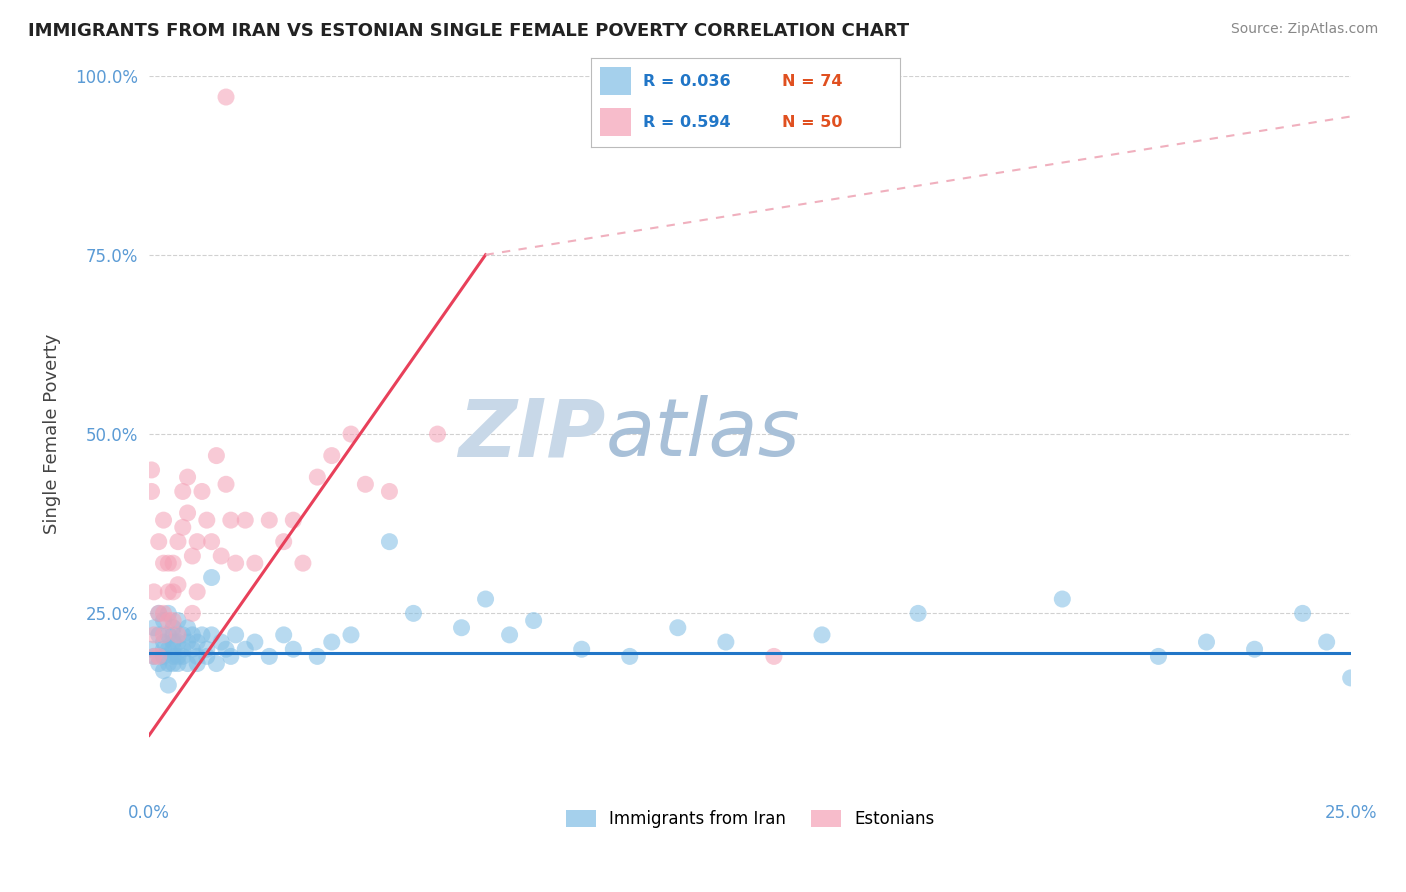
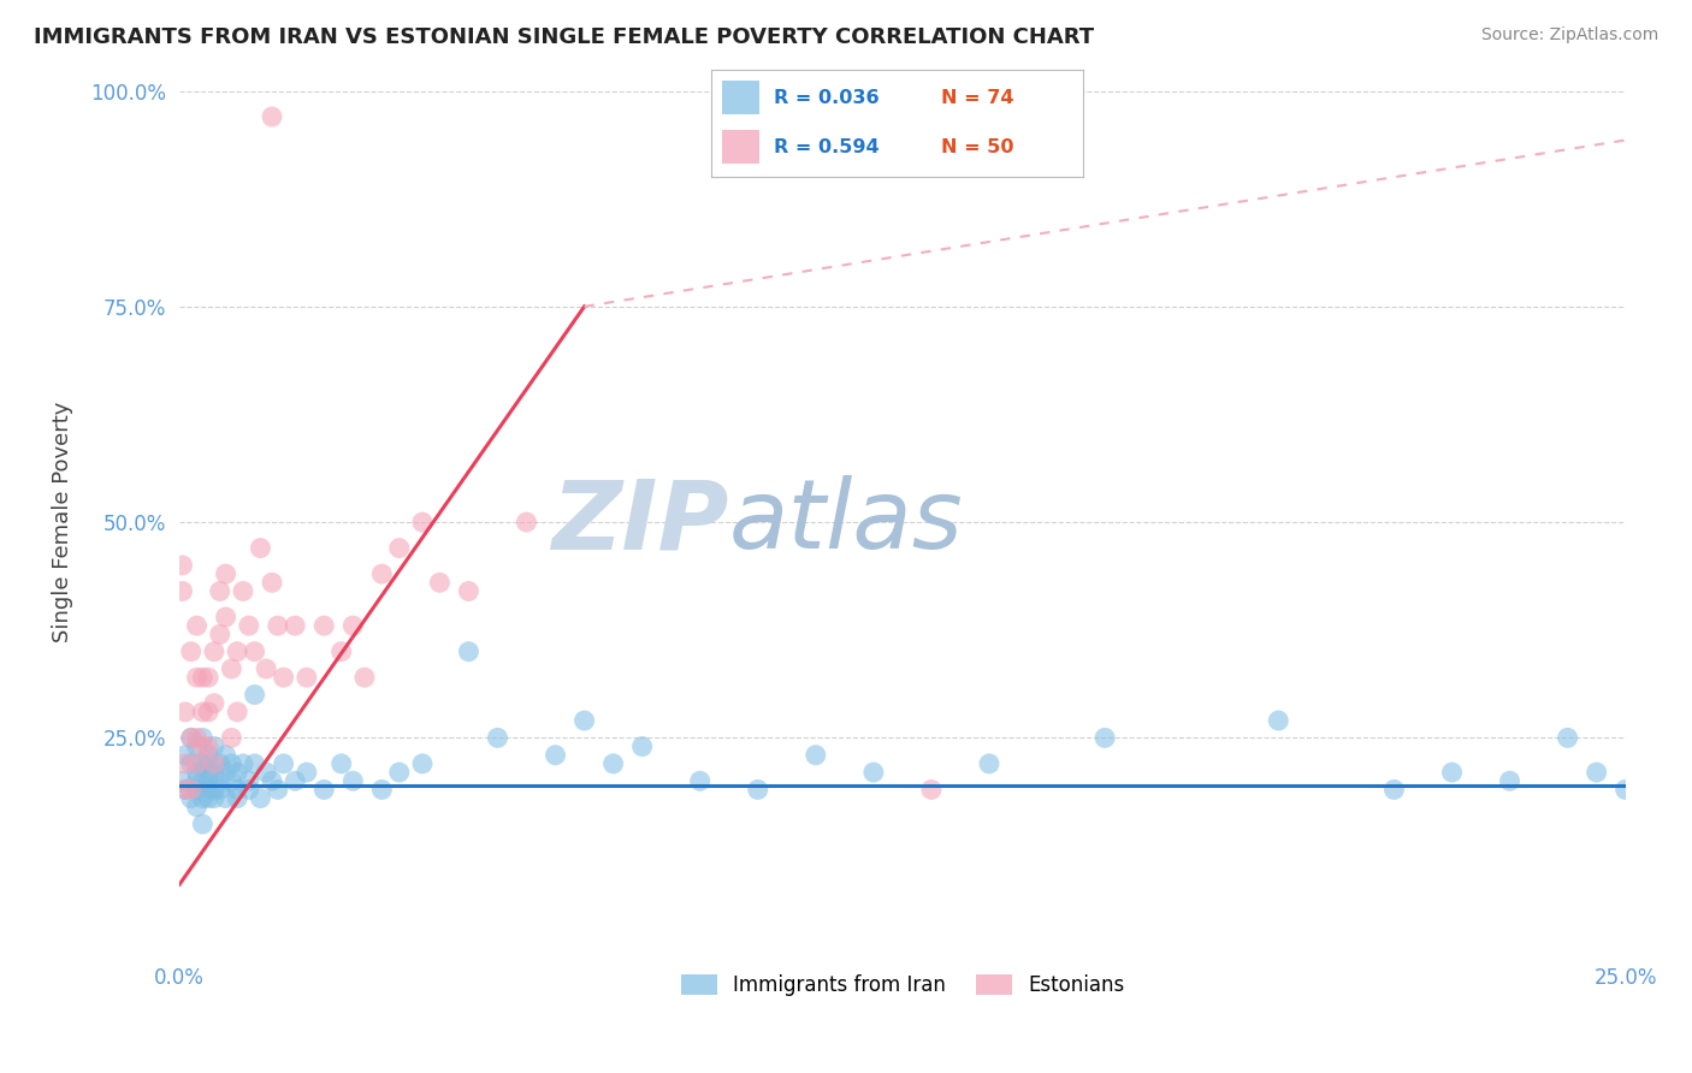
Immigrants from Iran/25.0%: 16% -> 19%
